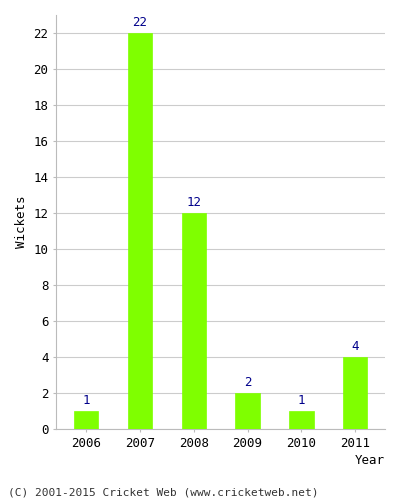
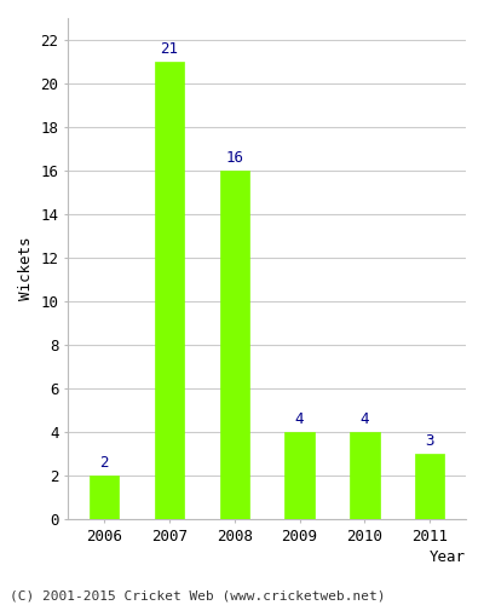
2006: 1 -> 2
2007: 22 -> 21
2008: 12 -> 16
2009: 2 -> 4
2010: 1 -> 4
2011: 4 -> 3
